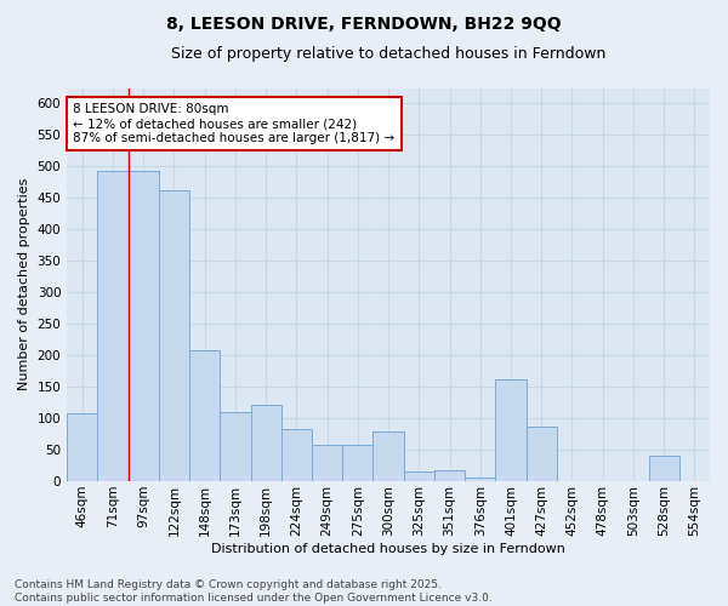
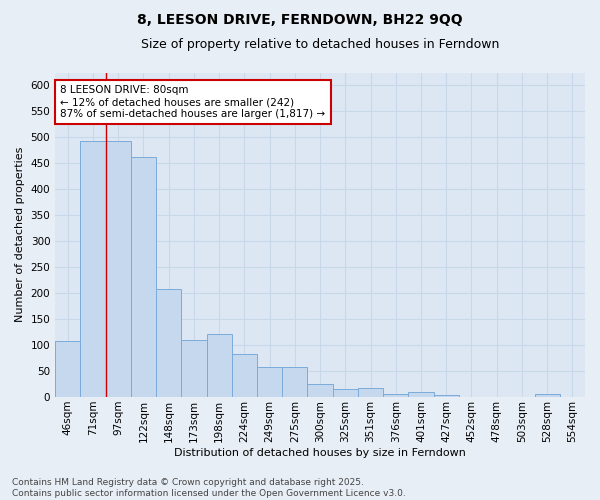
300sqm: 80 -> 25
401sqm: 162 -> 10
427sqm: 86 -> 3
528sqm: 40 -> 5
